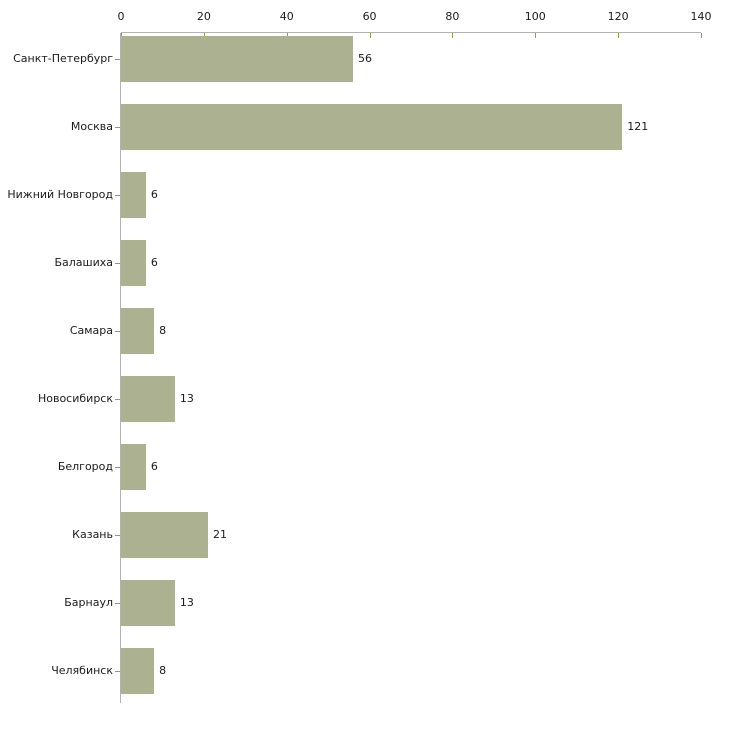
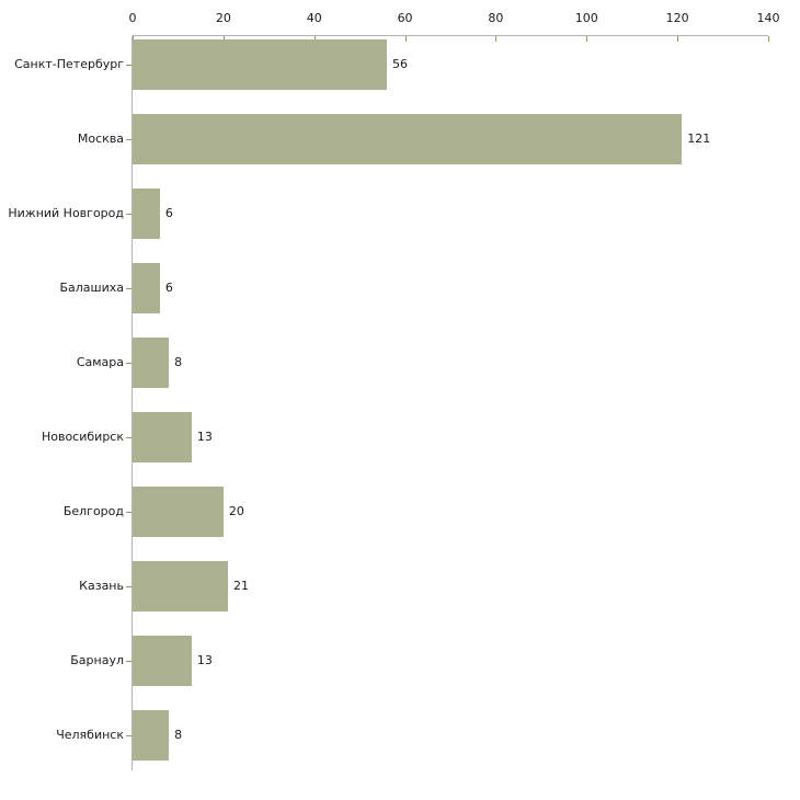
Белгород: 6 -> 20
